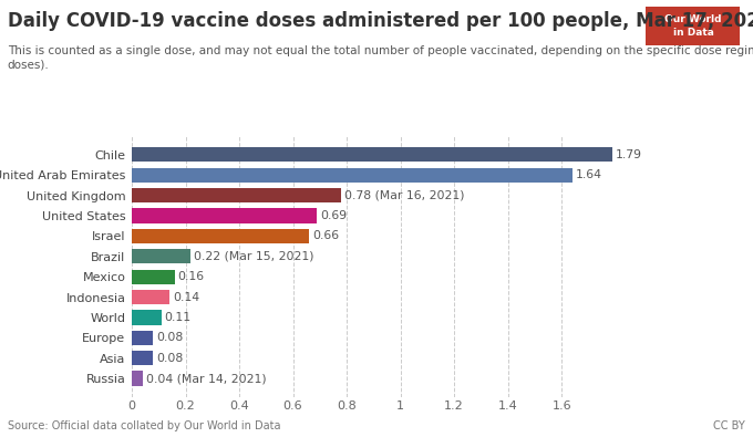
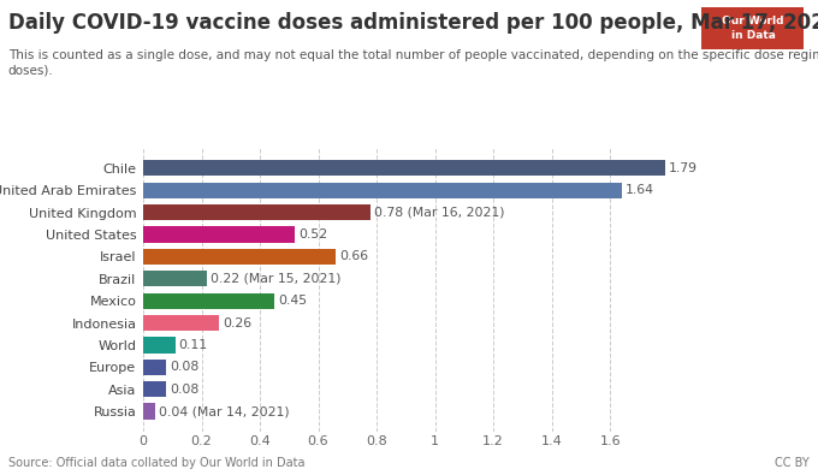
United States: 0.69 -> 0.52
Mexico: 0.16 -> 0.45
Indonesia: 0.14 -> 0.26
